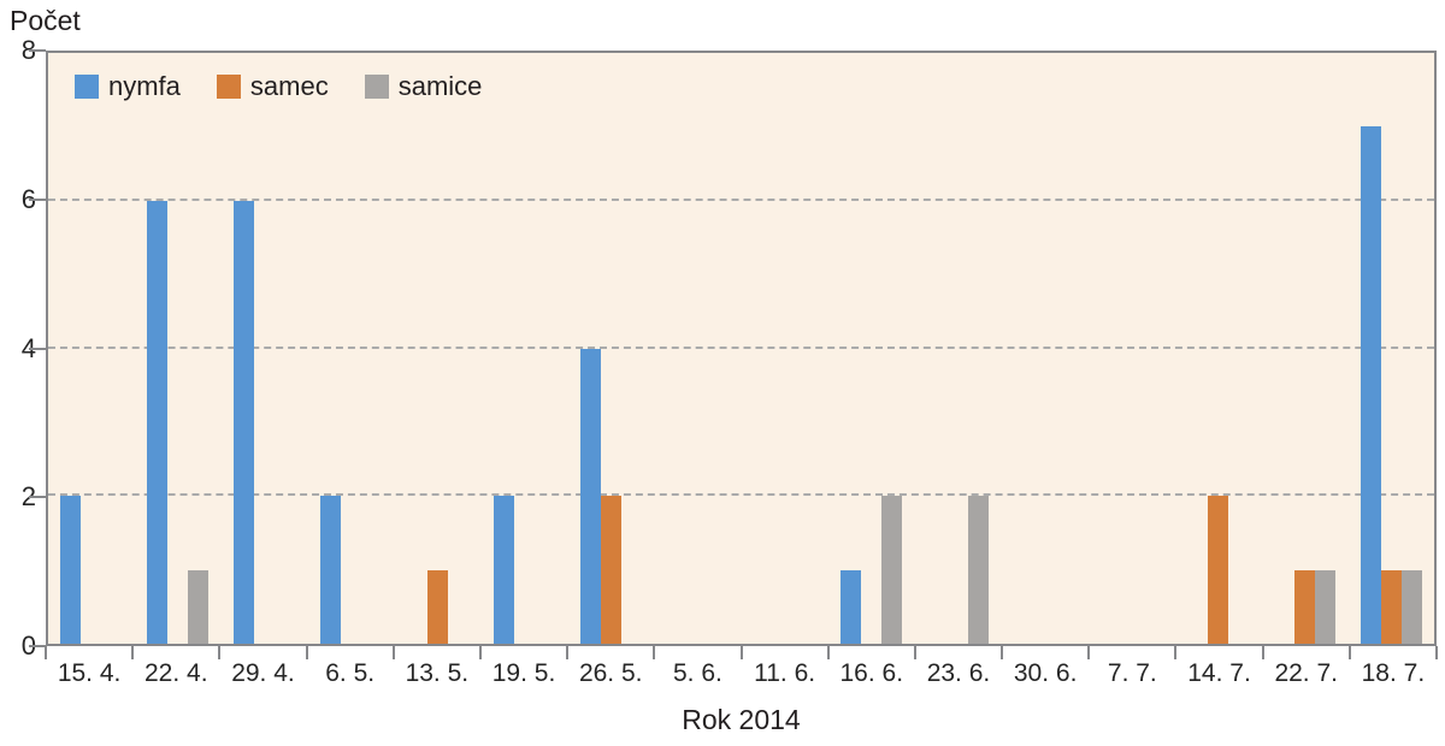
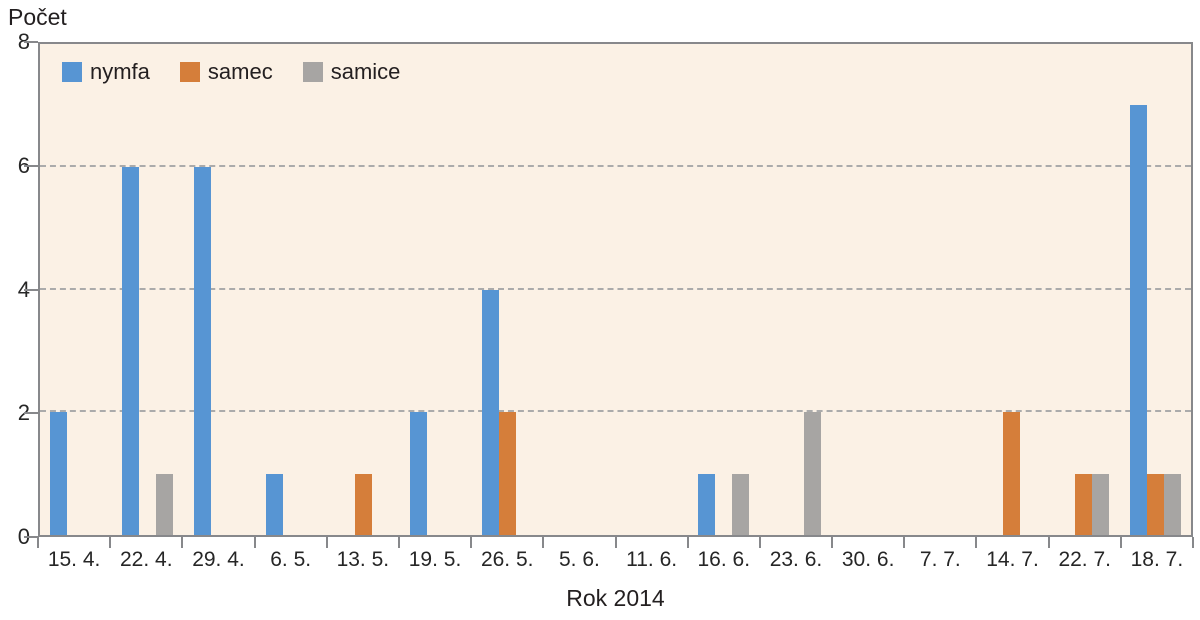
nymfa/6. 5.: 2 -> 1
samice/16. 6.: 2 -> 1
